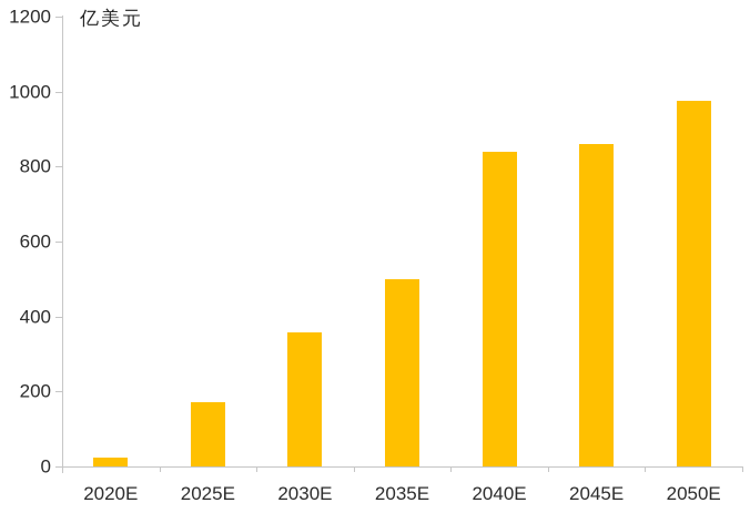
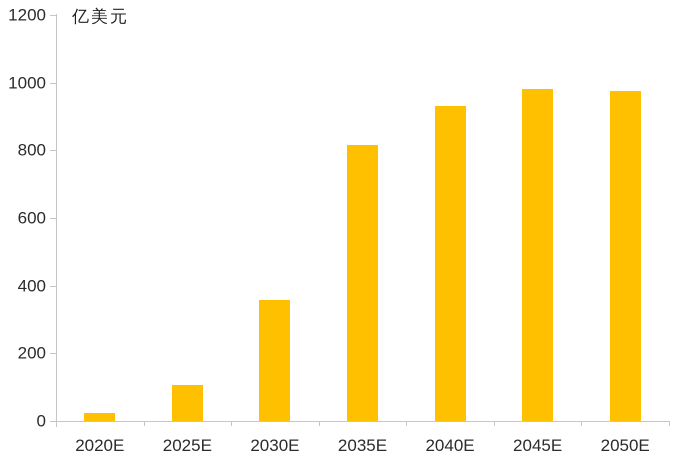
2025E: 170 -> 100
2035E: 500 -> 820
2040E: 840 -> 930
2045E: 860 -> 980
